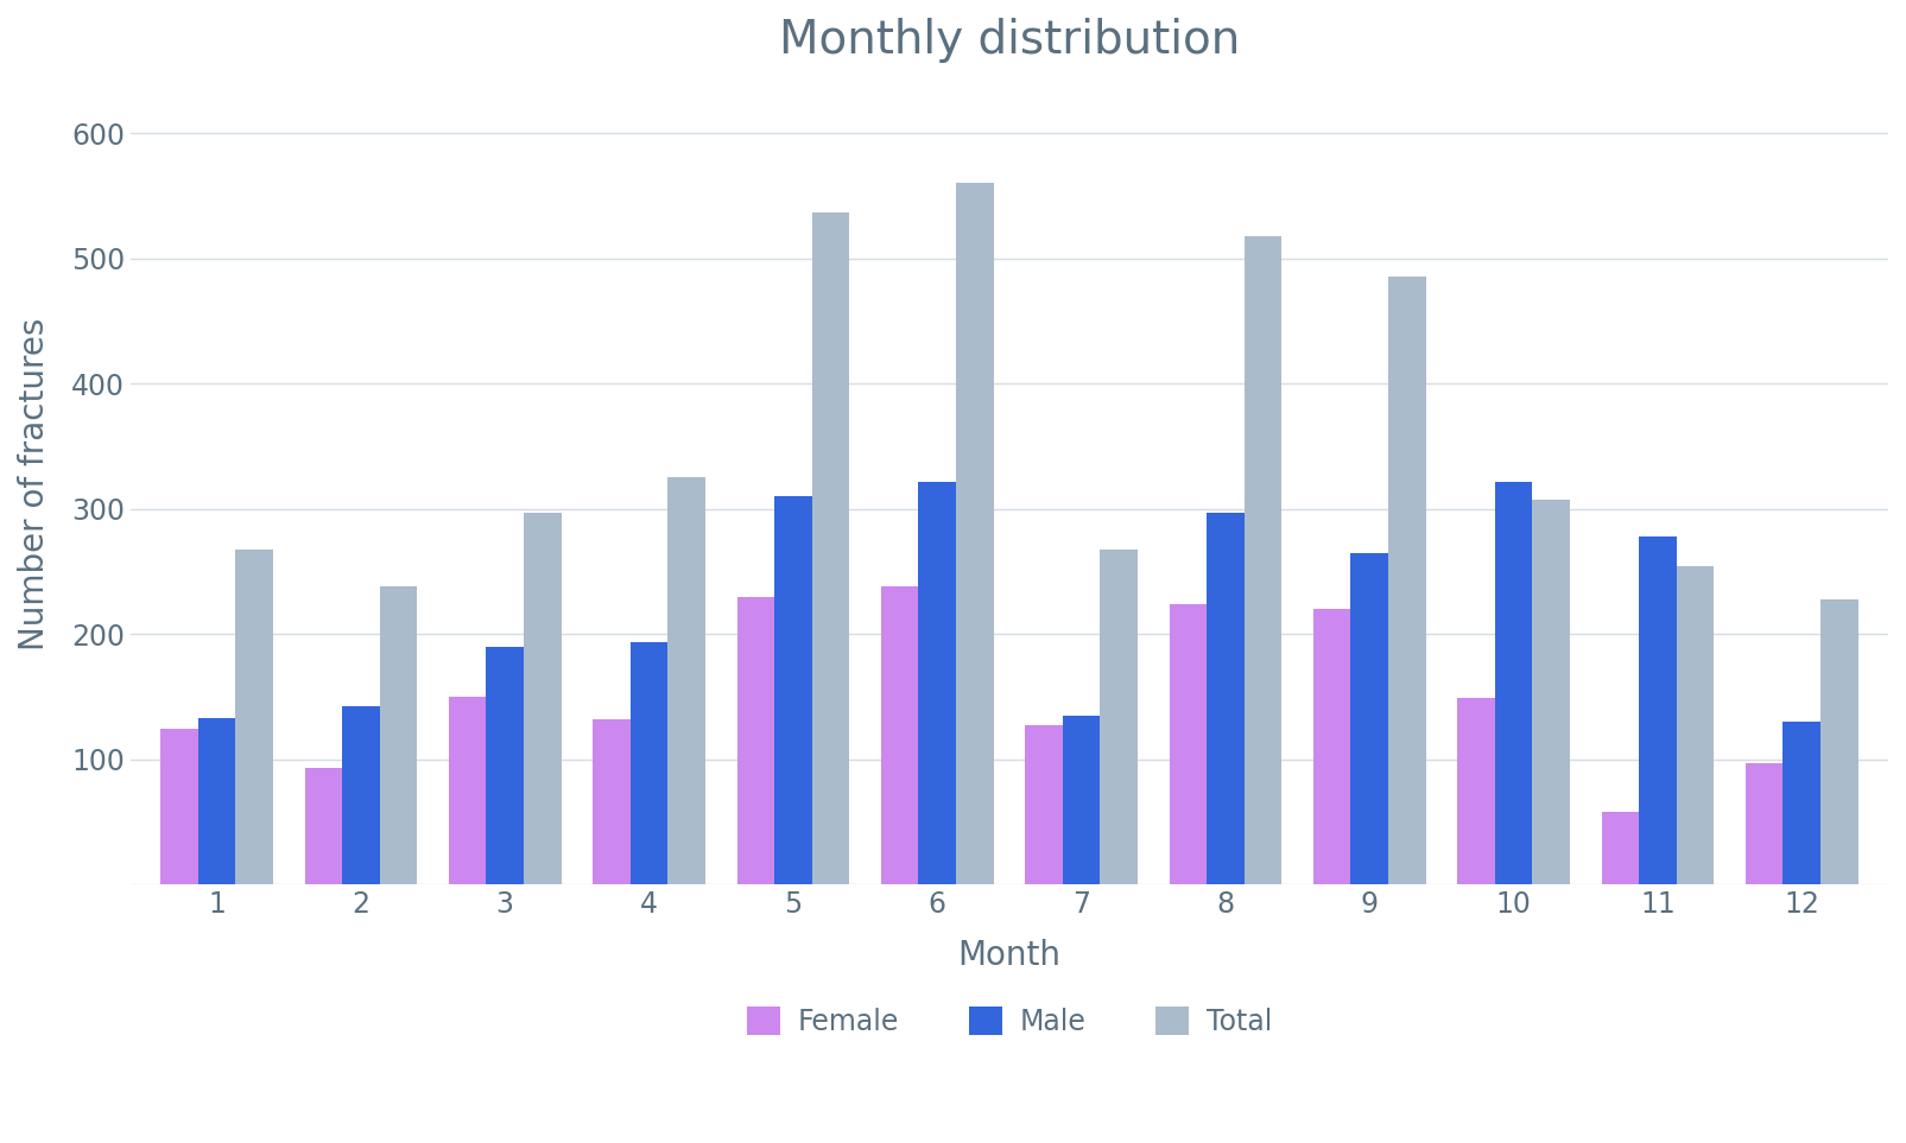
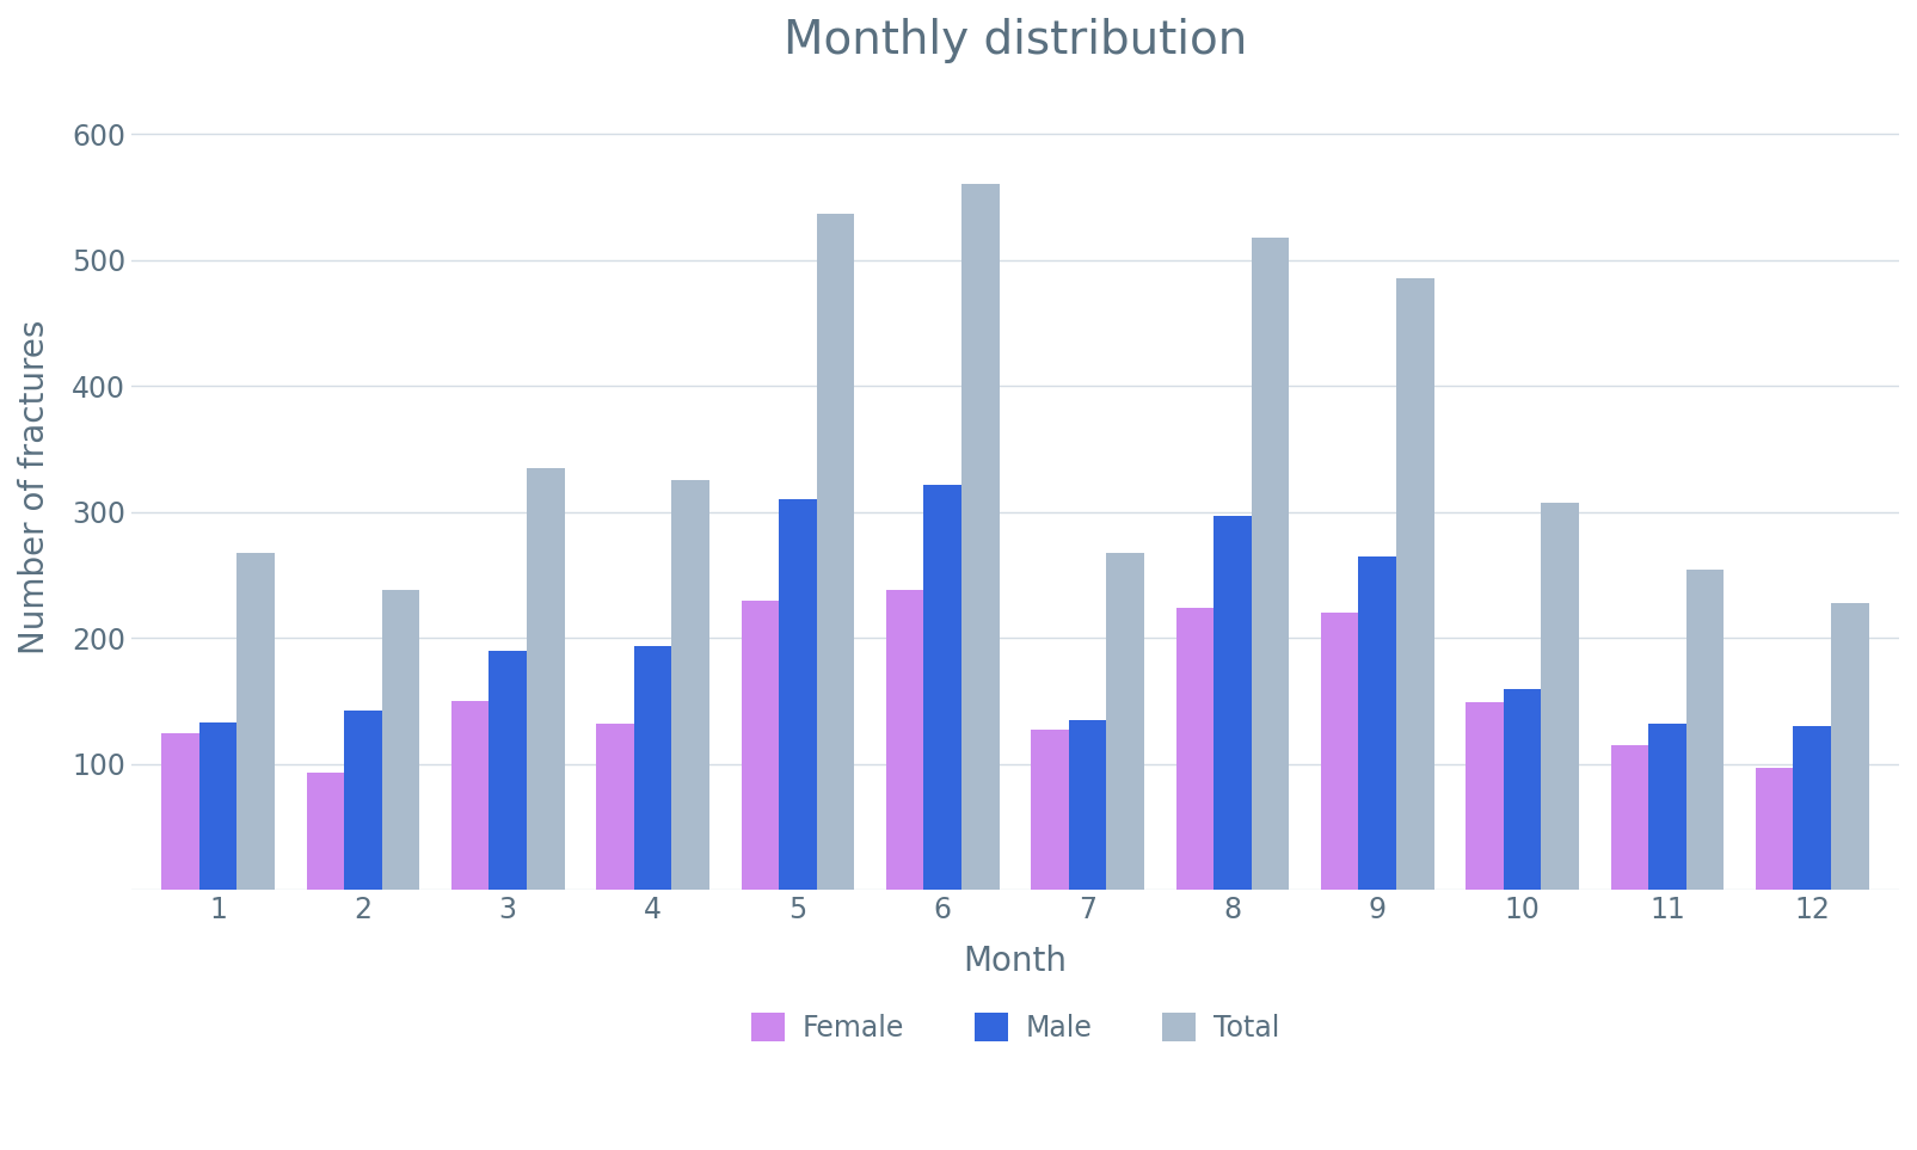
Total/3: 297 -> 335
Male/10: 322 -> 160
Female/11: 58 -> 115
Male/11: 278 -> 132
